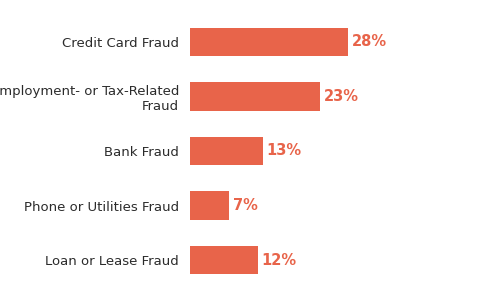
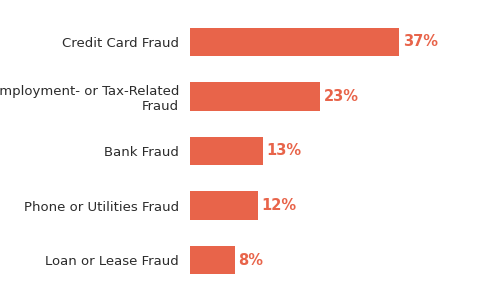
Credit Card Fraud: 28% -> 37%
Phone or Utilities Fraud: 7% -> 12%
Loan or Lease Fraud: 12% -> 8%
